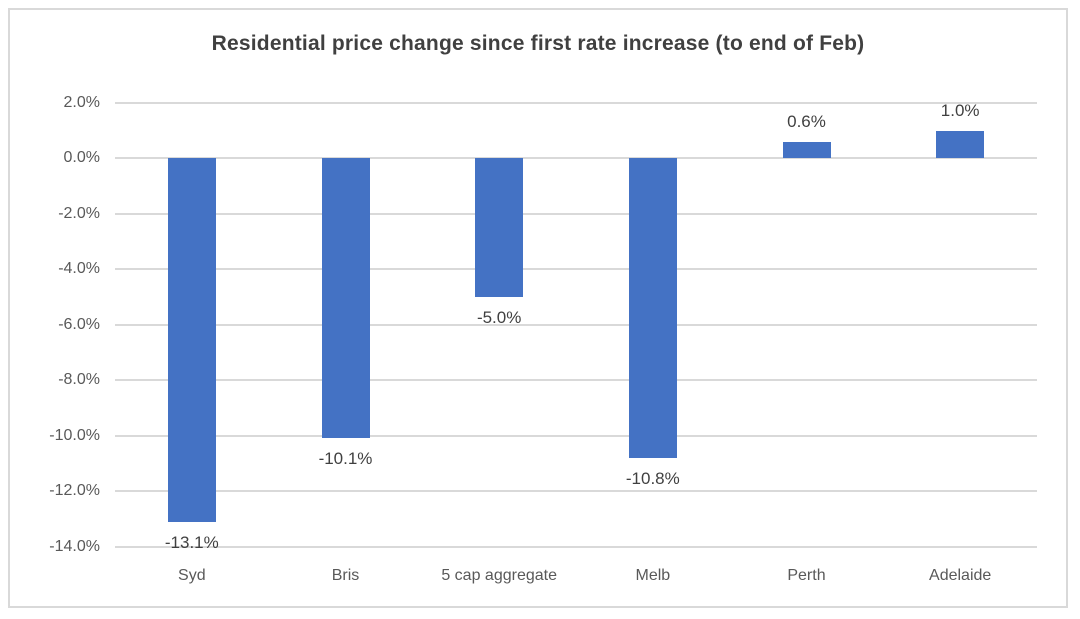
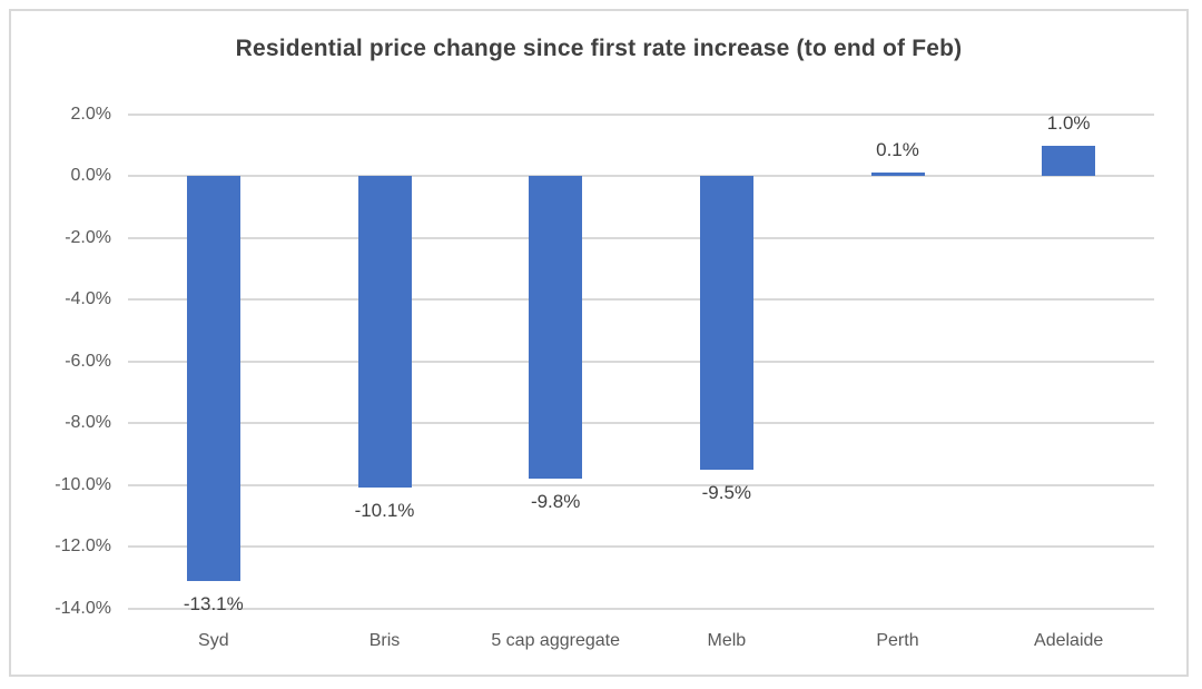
5 cap aggregate: -5.0% -> -9.8%
Melb: -10.8% -> -9.5%
Perth: 0.6% -> 0.1%
